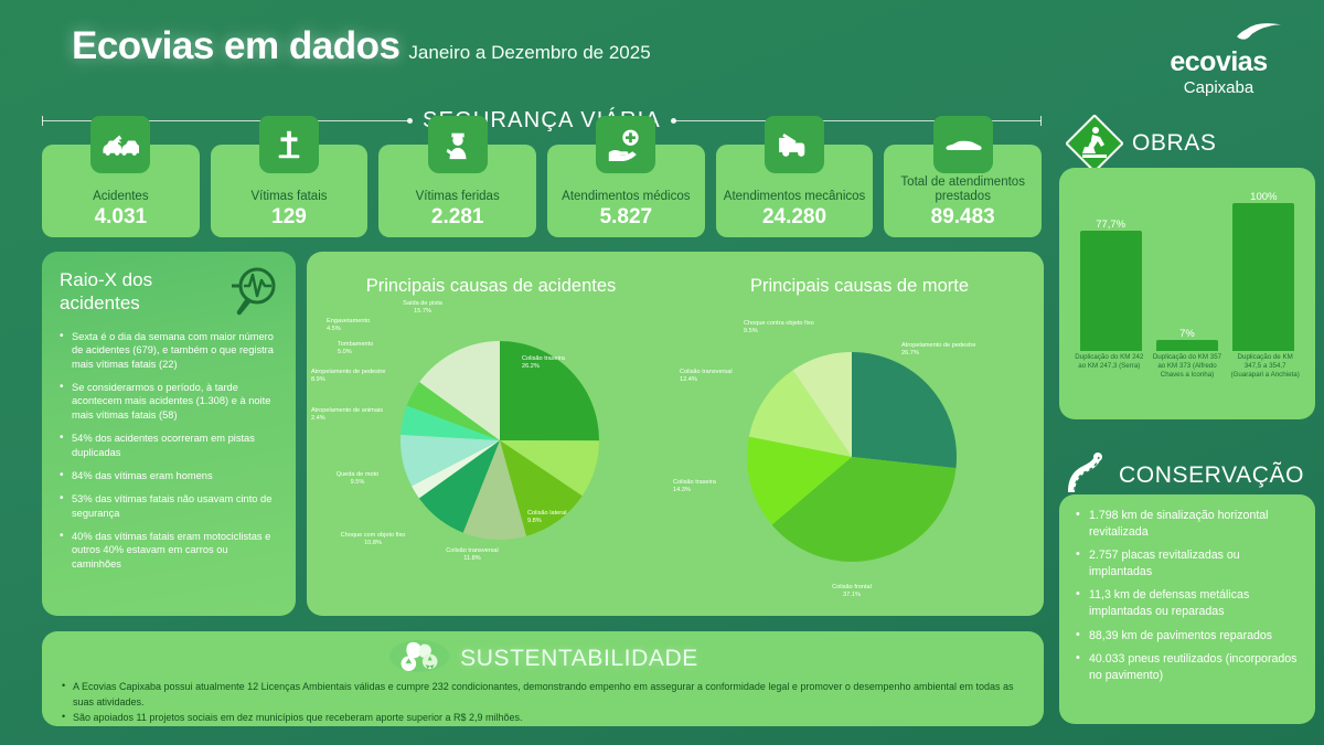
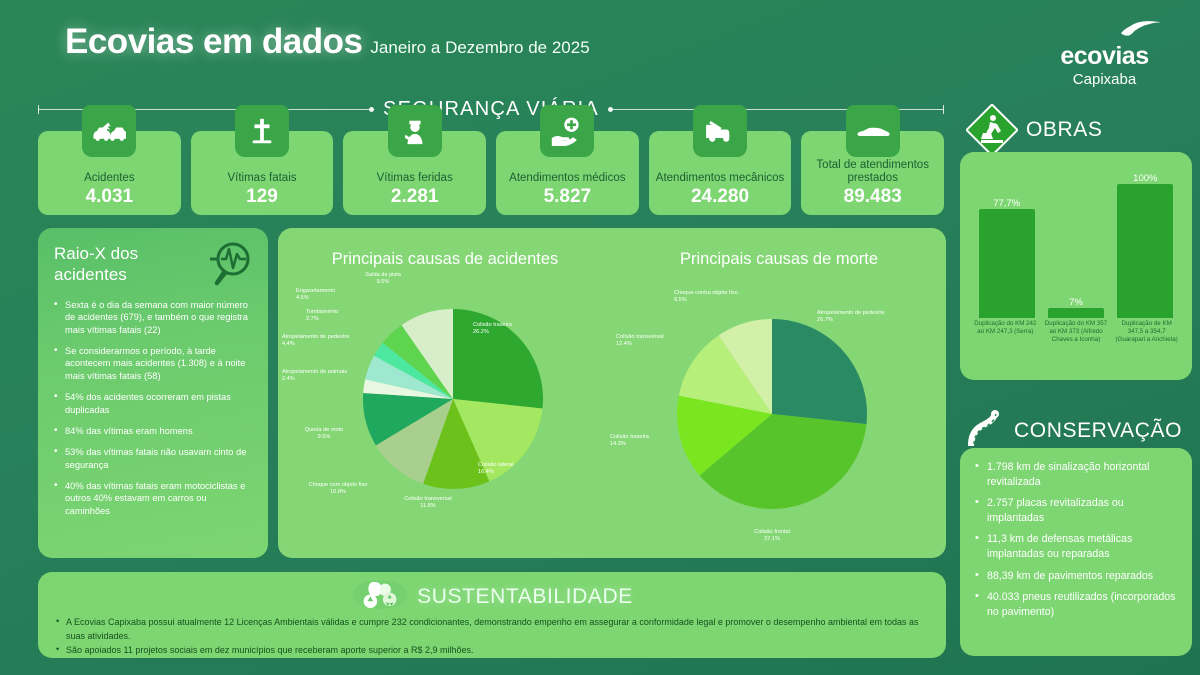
Principais causas de acidentes/Colisão lateral: 9.8% -> 16.4%
Principais causas de acidentes/Atropelamento de pedestre: 8.9% -> 4.4%
Principais causas de acidentes/Tombamento: 5.0% -> 2.7%
Principais causas de acidentes/Saída de pista: 15.7% -> 9.5%
